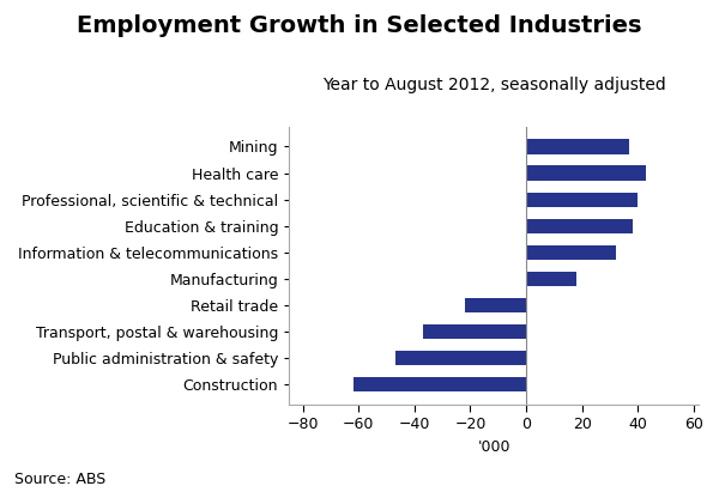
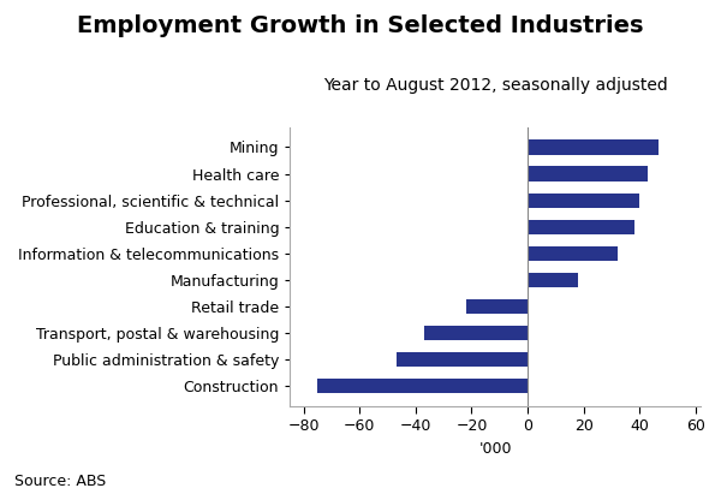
Mining: 37 -> 47
Construction: -62 -> -75
